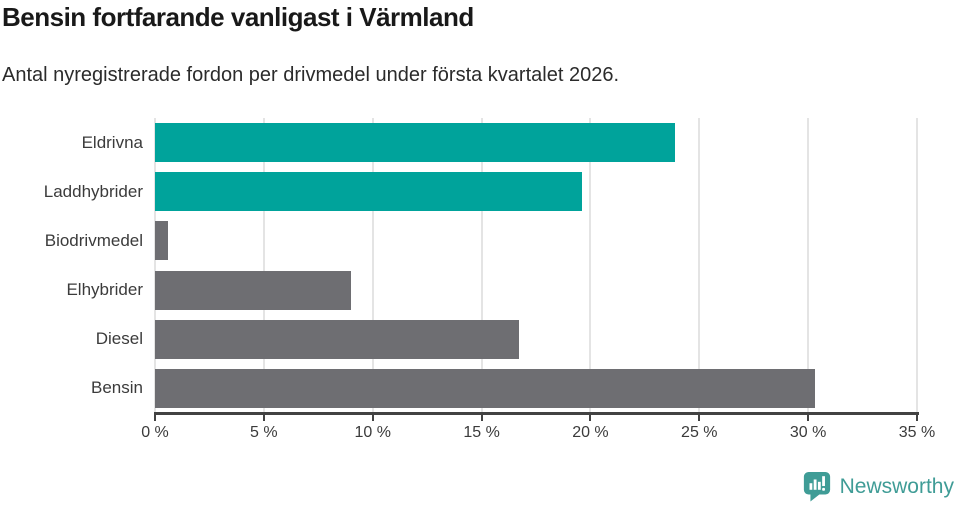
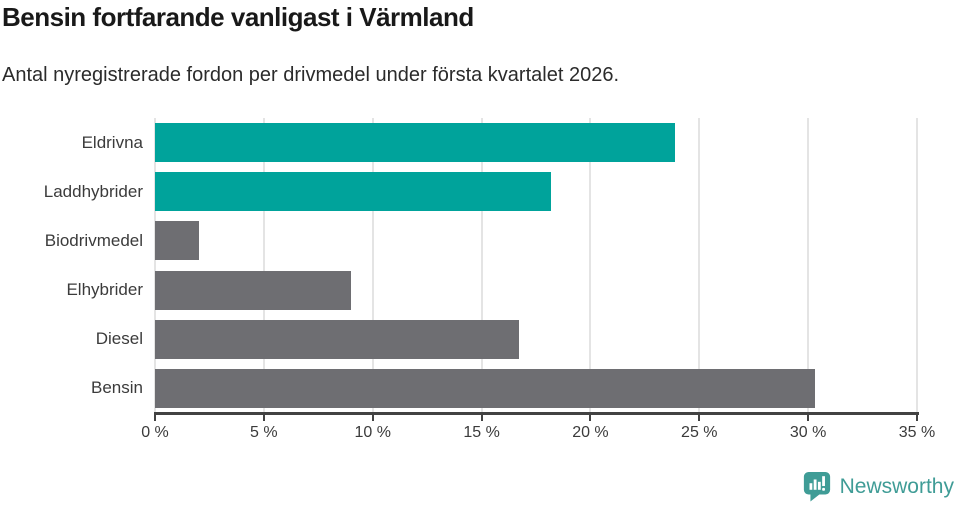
Laddhybrider: 19.6% -> 18.2%
Biodrivmedel: 0.6% -> 2.0%
